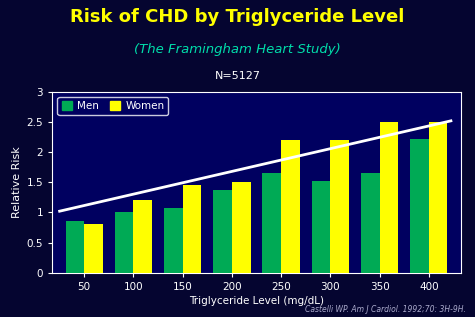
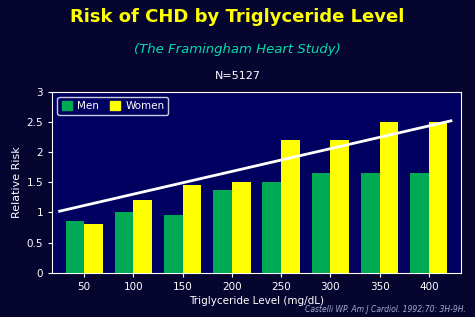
Men/150: 1.08 -> 0.95
Men/250: 1.66 -> 1.50
Men/300: 1.52 -> 1.65
Men/400: 2.22 -> 1.65
